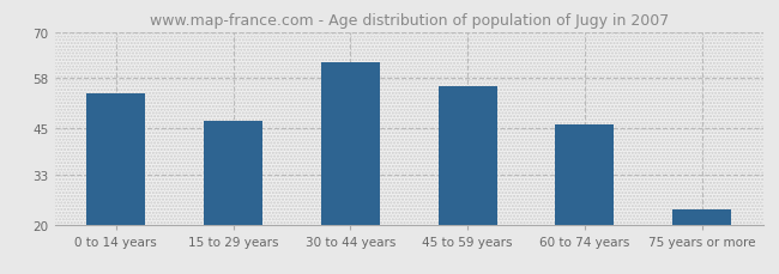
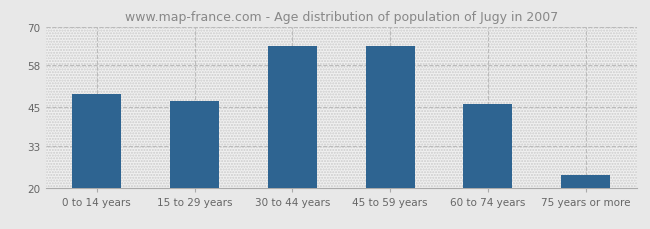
0 to 14 years: 54 -> 49
30 to 44 years: 62 -> 64
45 to 59 years: 56 -> 64
